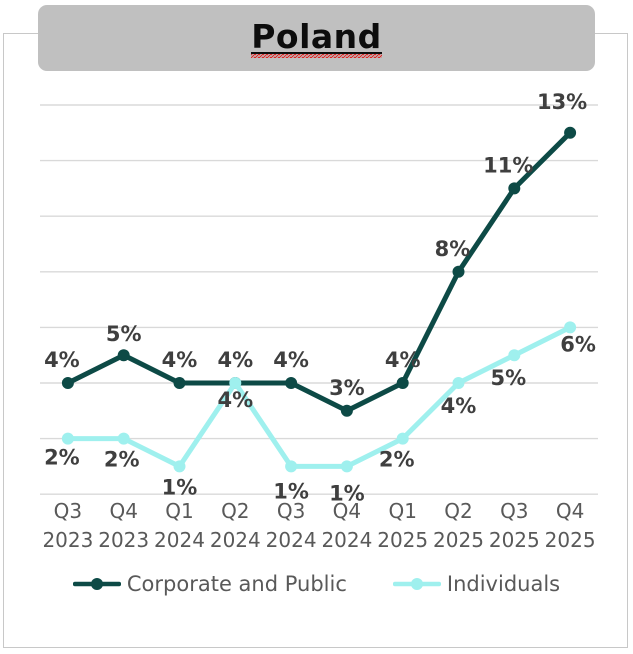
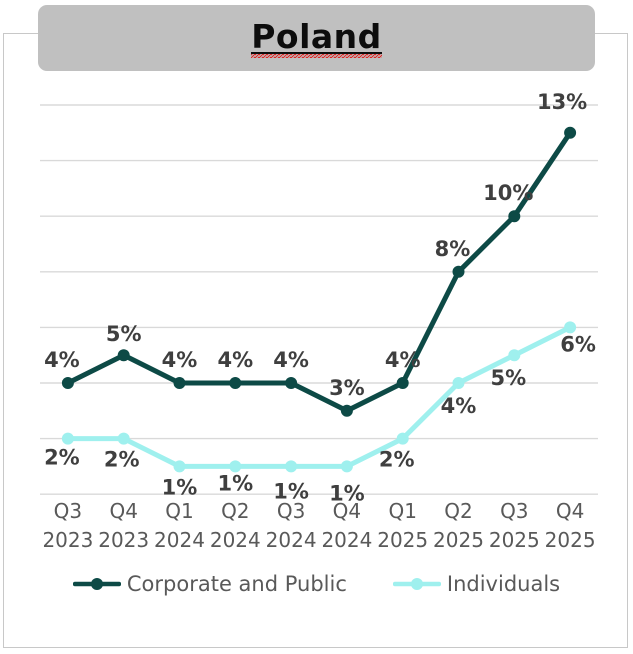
Individuals/Q2 2024: 4% -> 1%
Corporate and Public/Q3 2025: 11% -> 10%
